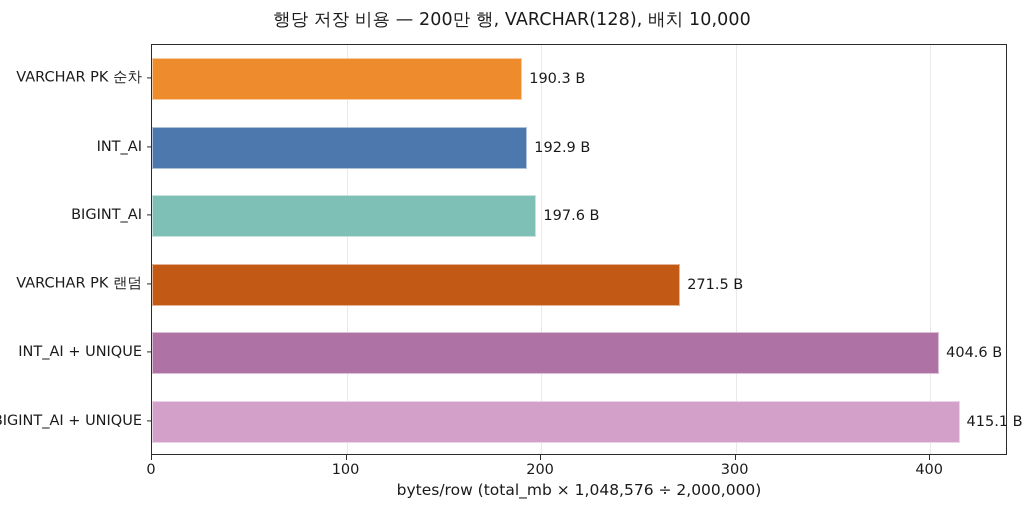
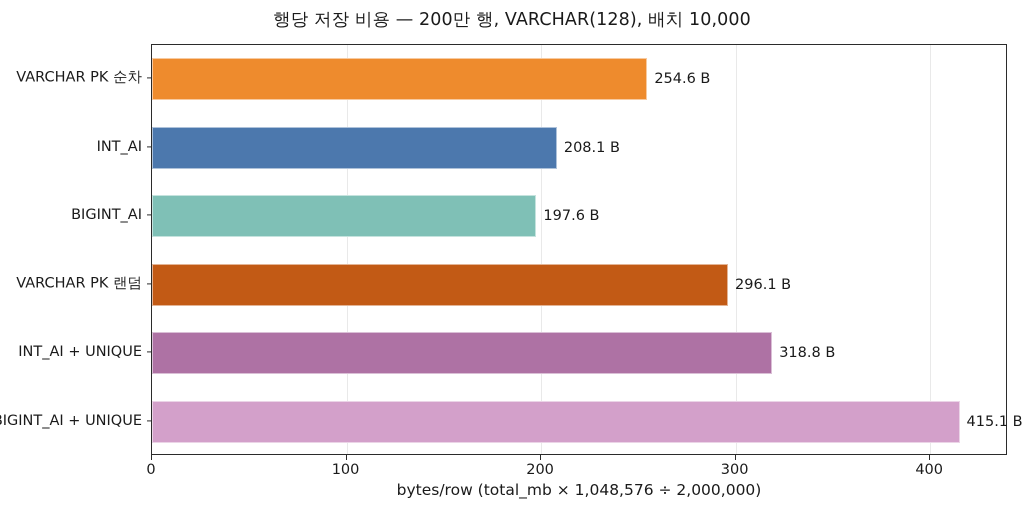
VARCHAR PK 순차: 190.3 -> 254.6
INT_AI: 192.9 -> 208.1
VARCHAR PK 랜덤: 271.5 -> 296.1
INT_AI + UNIQUE: 404.6 -> 318.8
